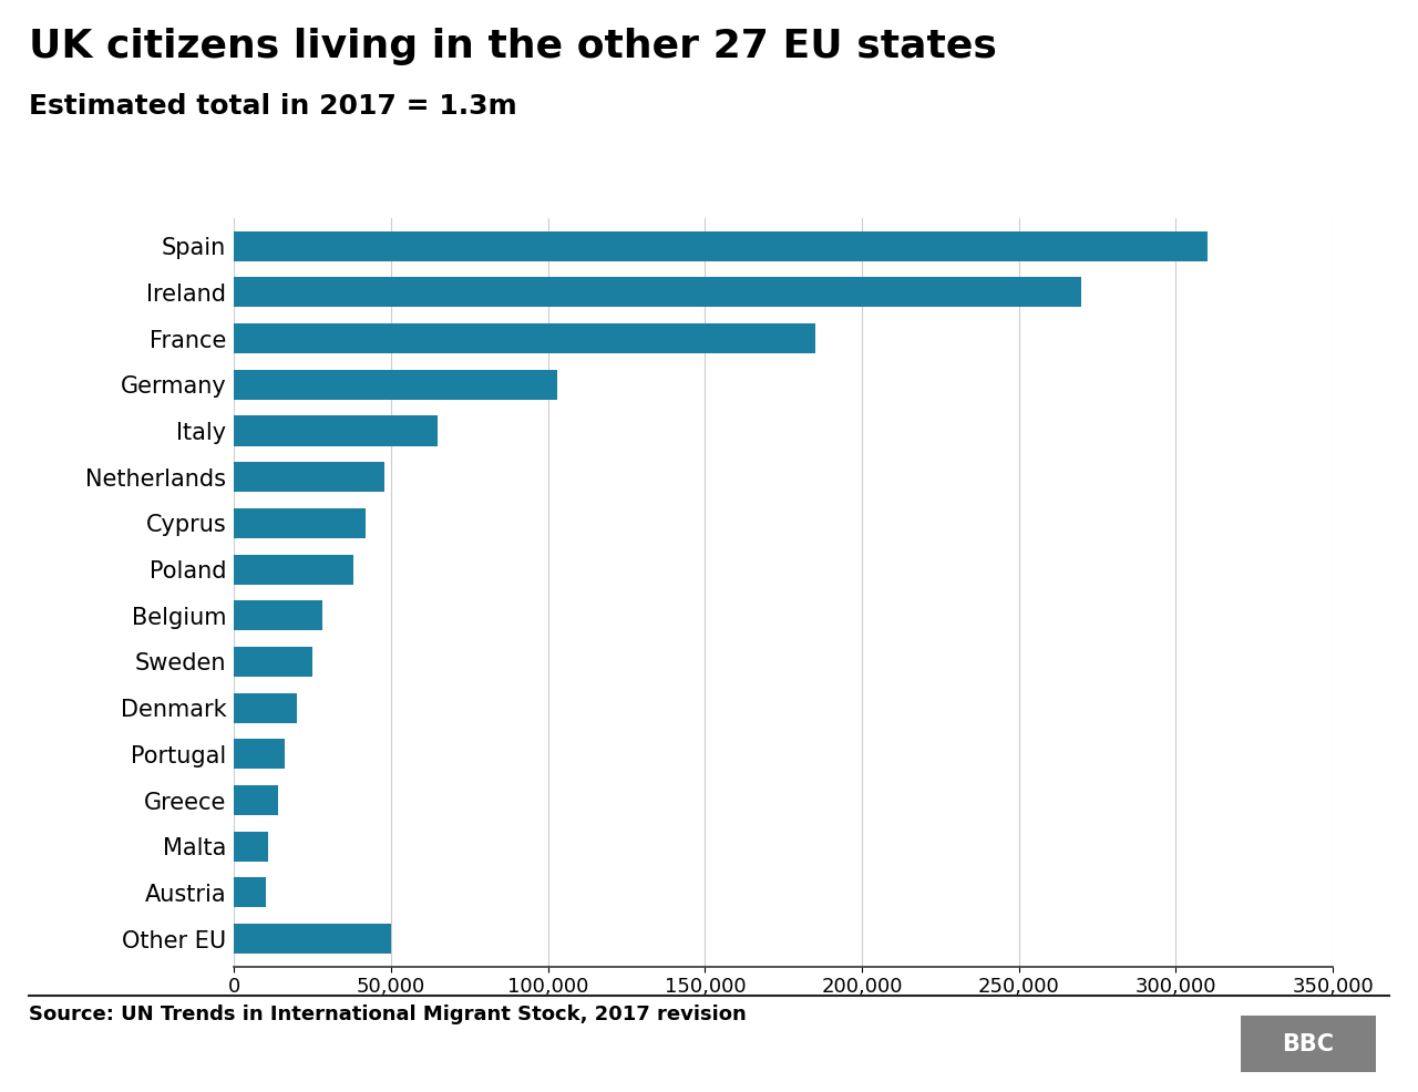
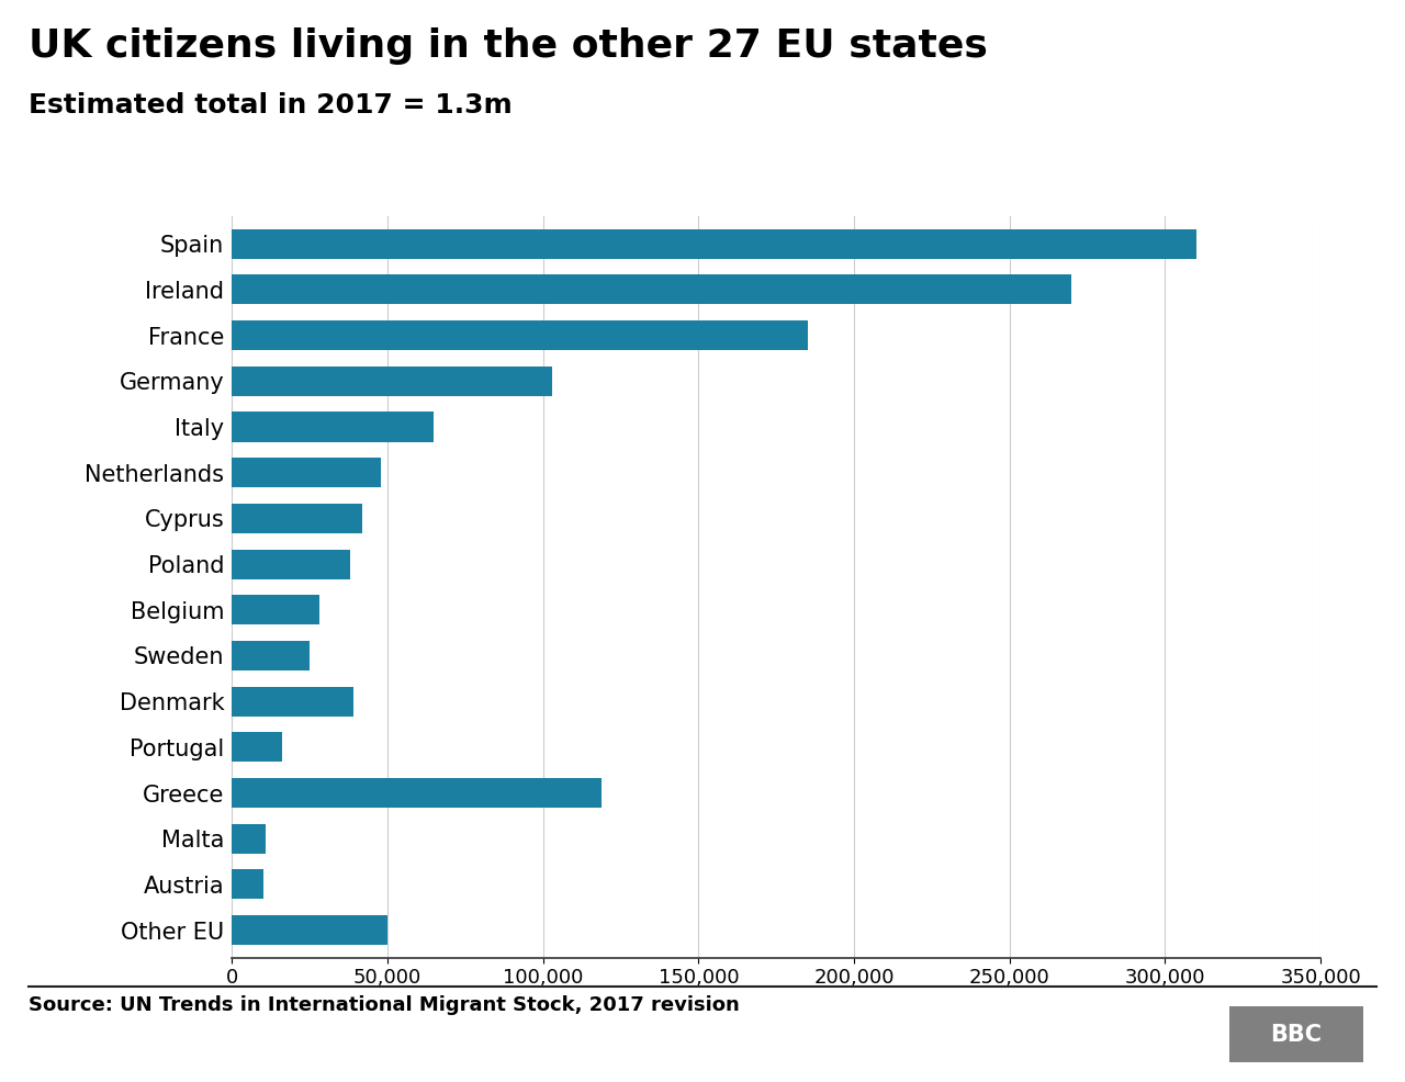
Denmark: 20,000 -> 39,000
Greece: 14,000 -> 119,000
